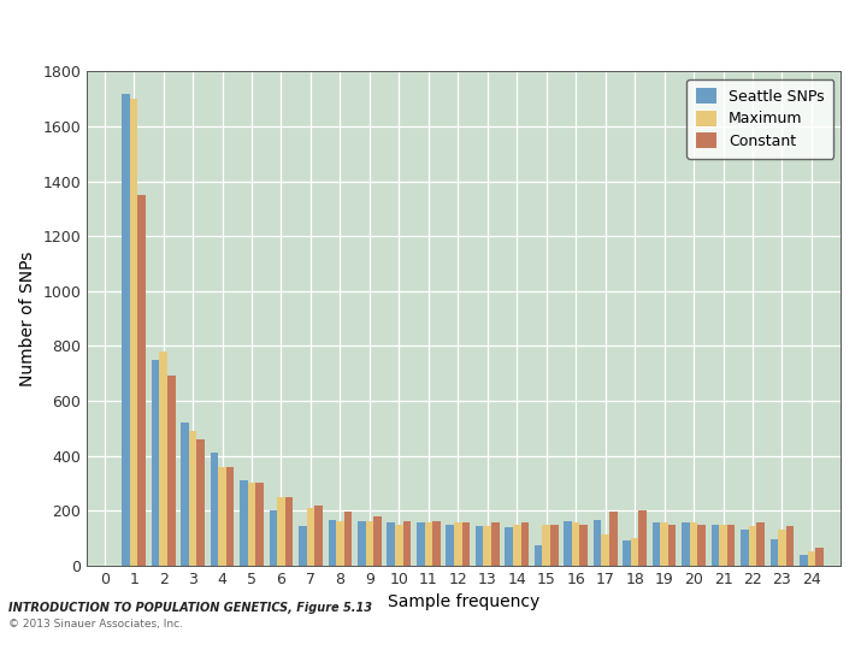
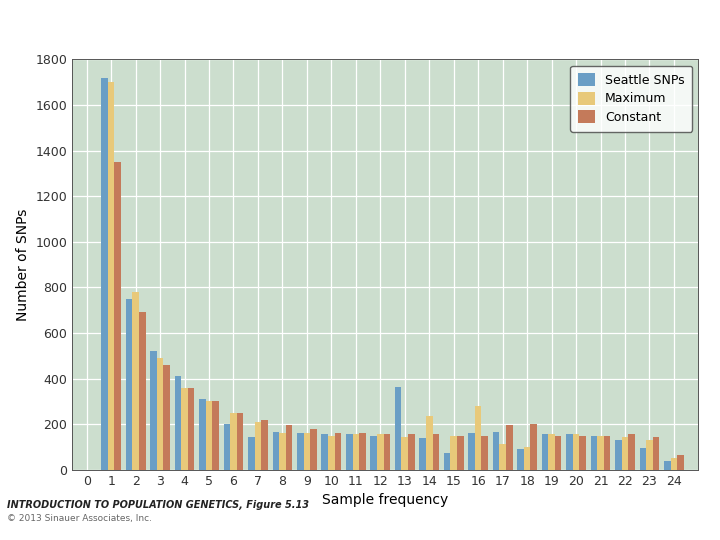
Seattle SNPs/13: 145 -> 365
Maximum/14: 150 -> 235
Maximum/16: 155 -> 280
